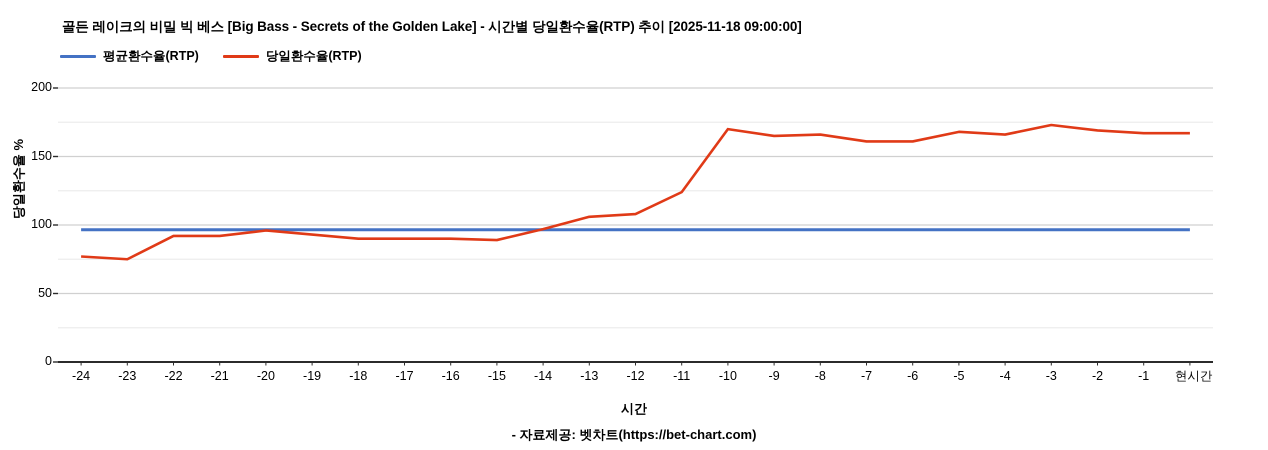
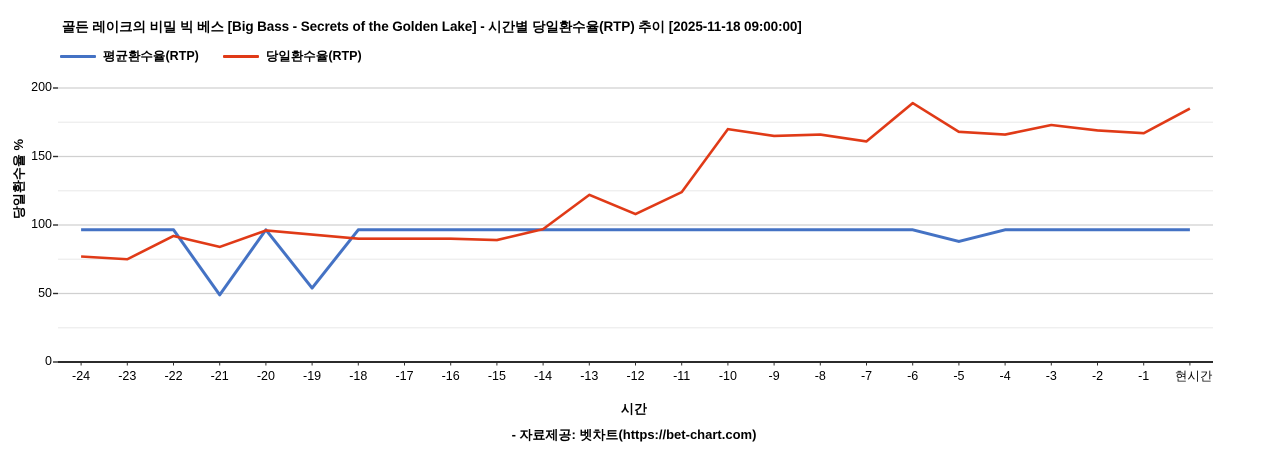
평균환수율(RTP)/-21: 96 -> 49
당일환수율(RTP)/-21: 92 -> 84
평균환수율(RTP)/-19: 96 -> 54
당일환수율(RTP)/-13: 106 -> 122
당일환수율(RTP)/-6: 161 -> 189
평균환수율(RTP)/-5: 96 -> 88
당일환수율(RTP)/현시간: 167 -> 185
